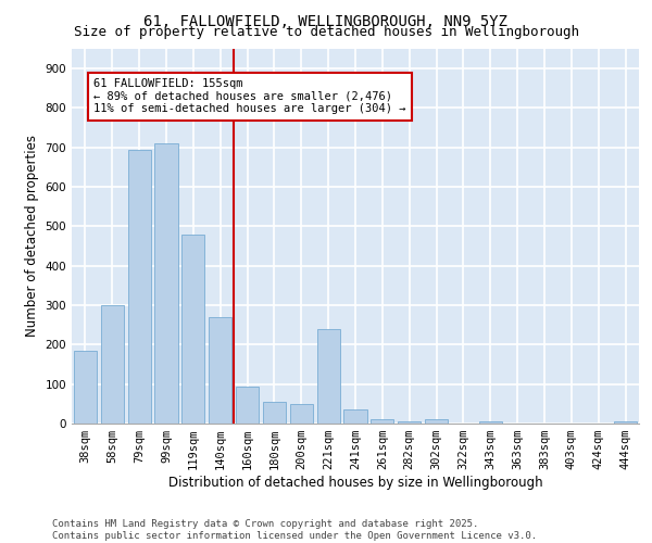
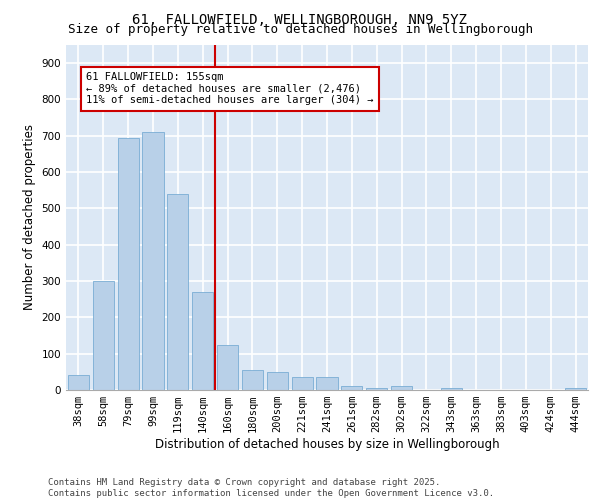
38sqm: 185 -> 40
119sqm: 480 -> 540
160sqm: 95 -> 125
221sqm: 240 -> 35
